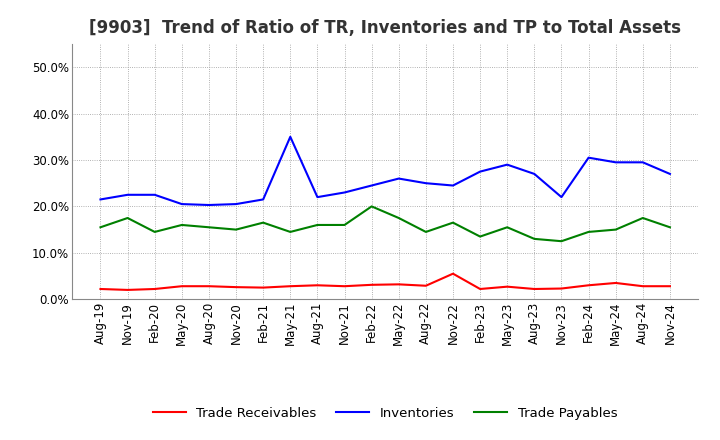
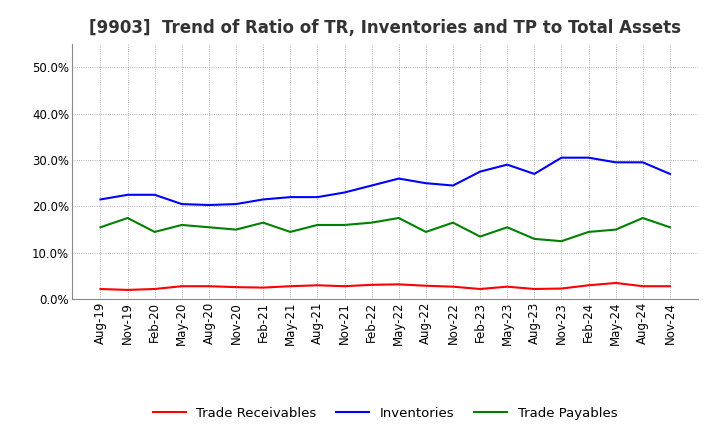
Inventories/May-21: 35.0% -> 22.0%
Trade Payables/Feb-22: 20.0% -> 16.5%
Trade Receivables/Nov-22: 5.5% -> 2.7%
Inventories/Nov-23: 22.0% -> 30.5%
